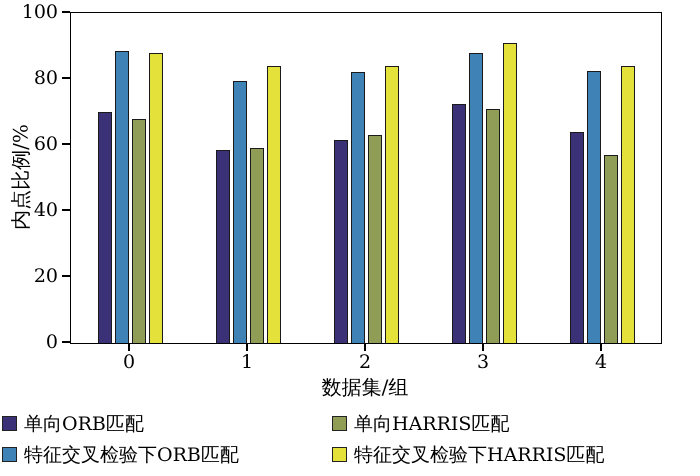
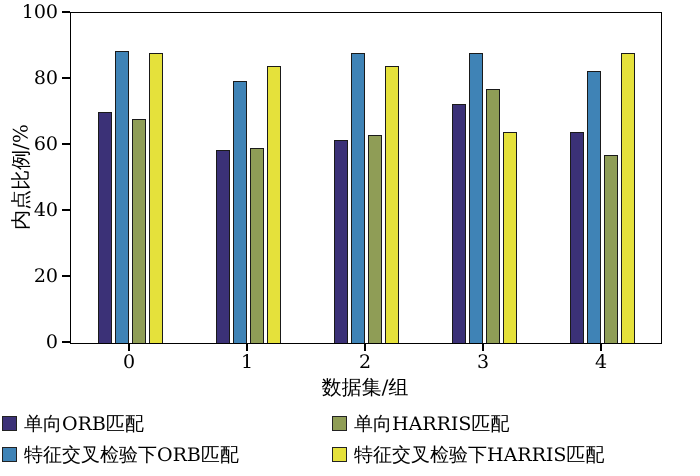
特征交叉检验下ORB匹配/2: 82 -> 88
单向HARRIS匹配/3: 71 -> 77
特征交叉检验下HARRIS匹配/3: 91 -> 64
特征交叉检验下HARRIS匹配/4: 84 -> 88
